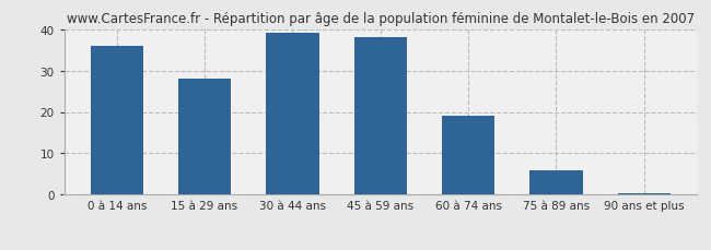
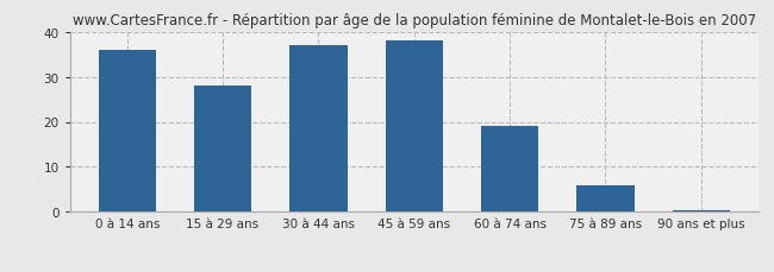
30 à 44 ans: 39.0 -> 37.0
